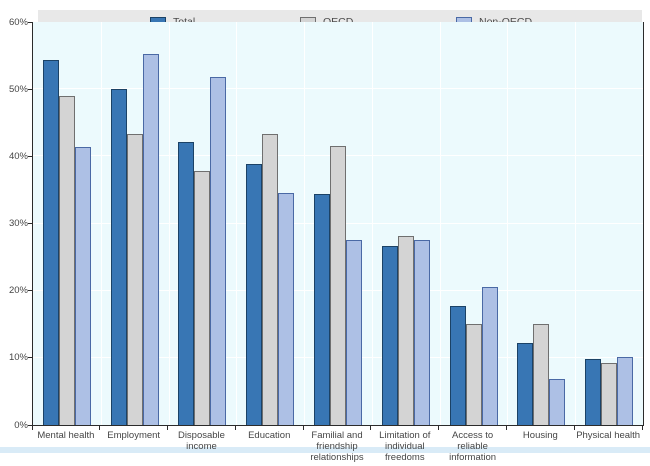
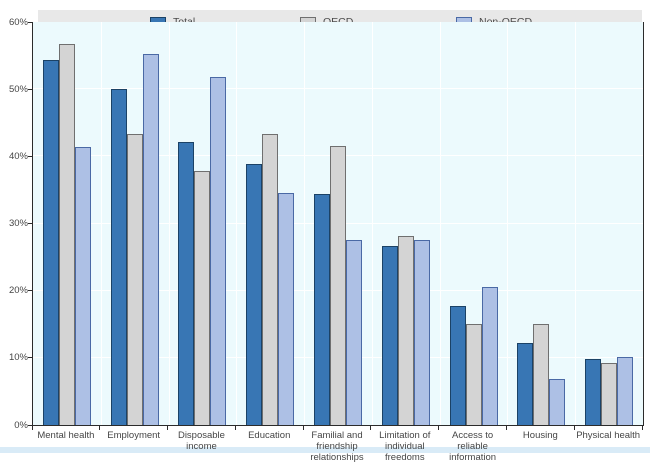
OECD/Mental health: 49% -> 57%
